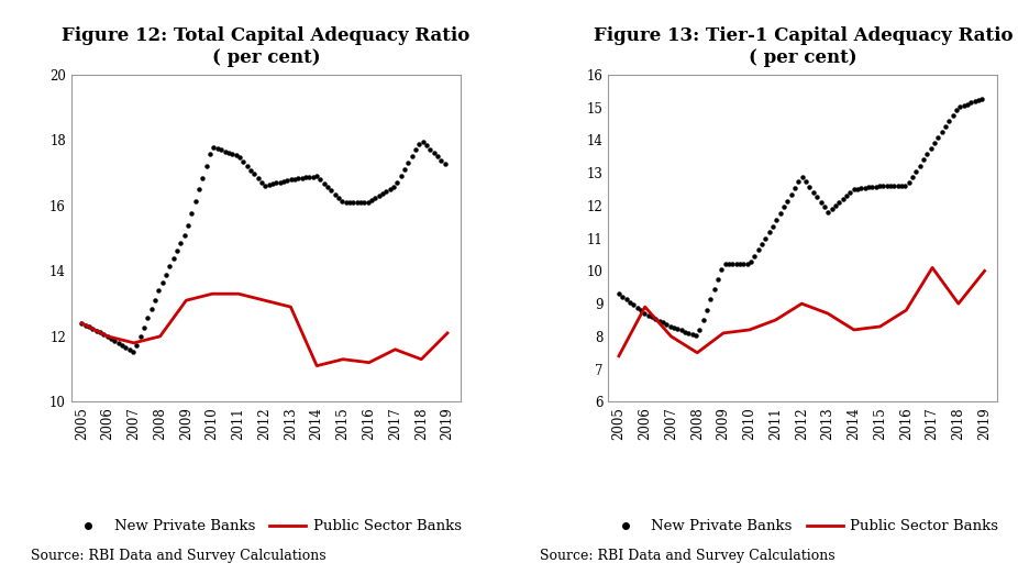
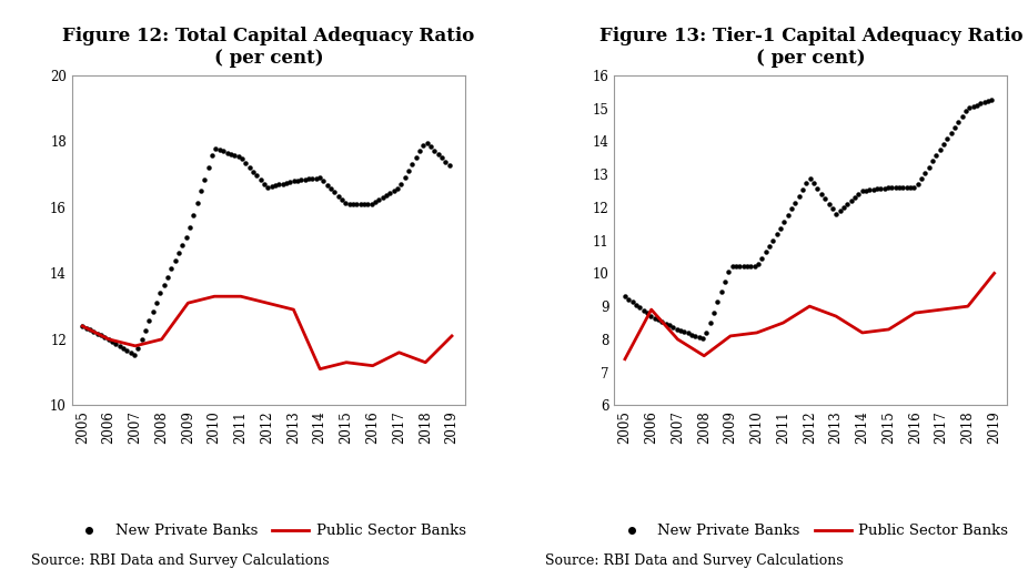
Figure 13: Tier-1 Capital Adequacy Ratio ( per cent)/Public Sector Banks/2017: 10.1 -> 8.9
